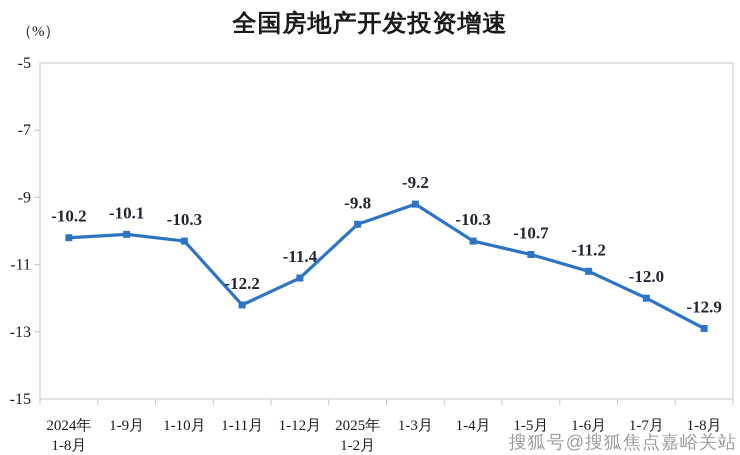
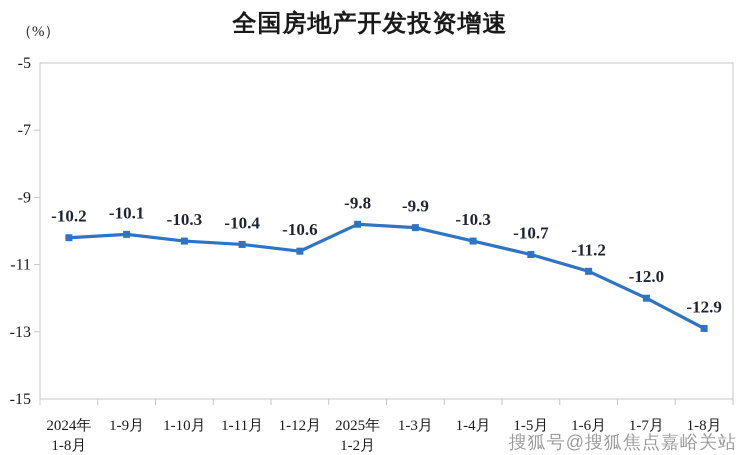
1-11月: -12.2 -> -10.4
1-12月: -11.4 -> -10.6
1-3月: -9.2 -> -9.9
